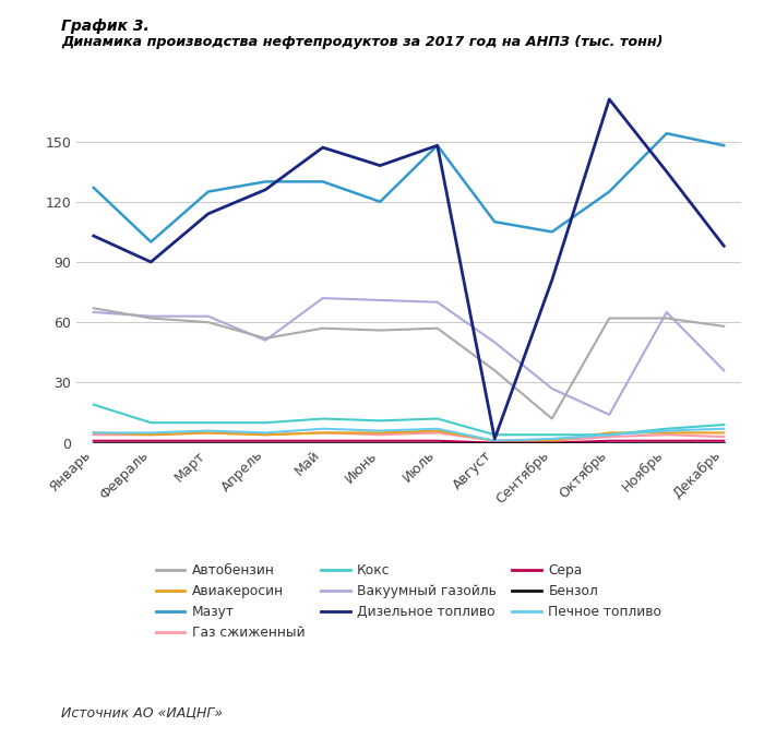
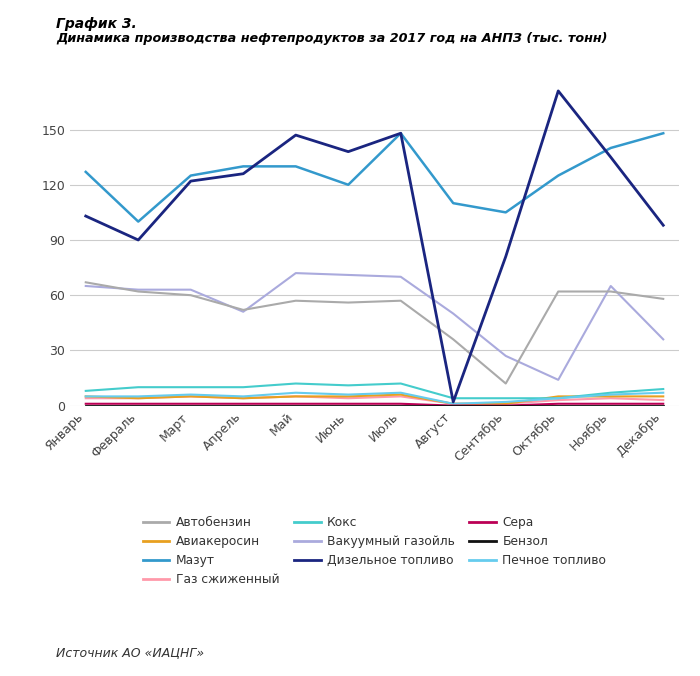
Кокс/Январь: 19 -> 8
Дизельное топливо/Март: 114 -> 122
Мазут/Ноябрь: 154 -> 140
